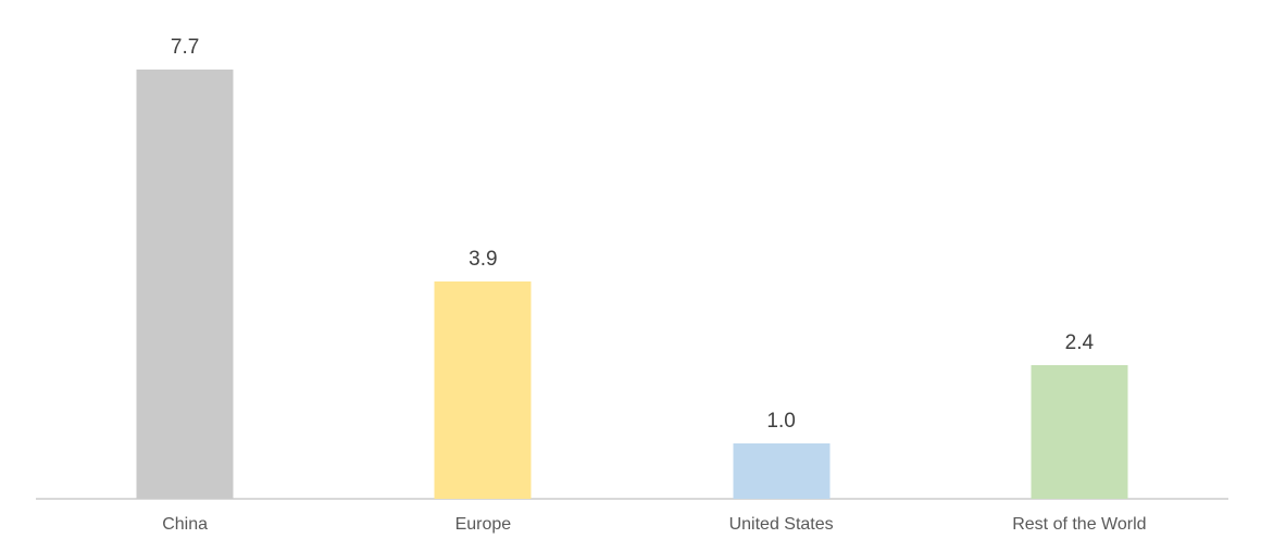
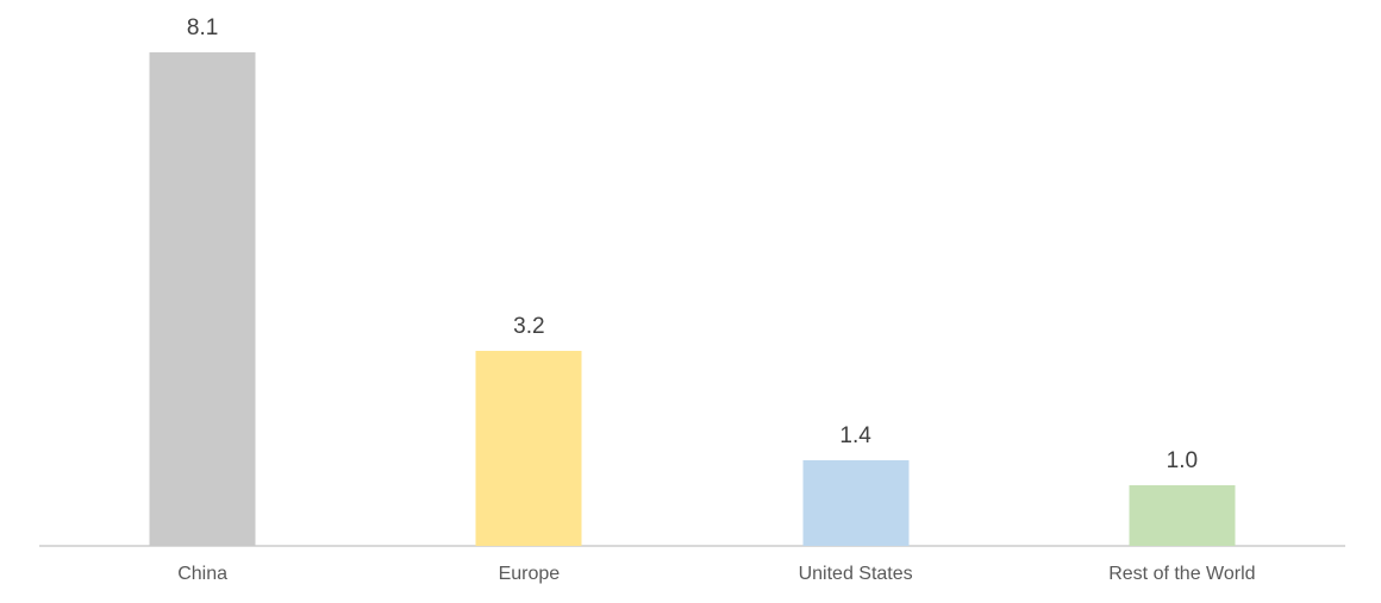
China: 7.7 -> 8.1
Europe: 3.9 -> 3.2
United States: 1.0 -> 1.4
Rest of the World: 2.4 -> 1.0
